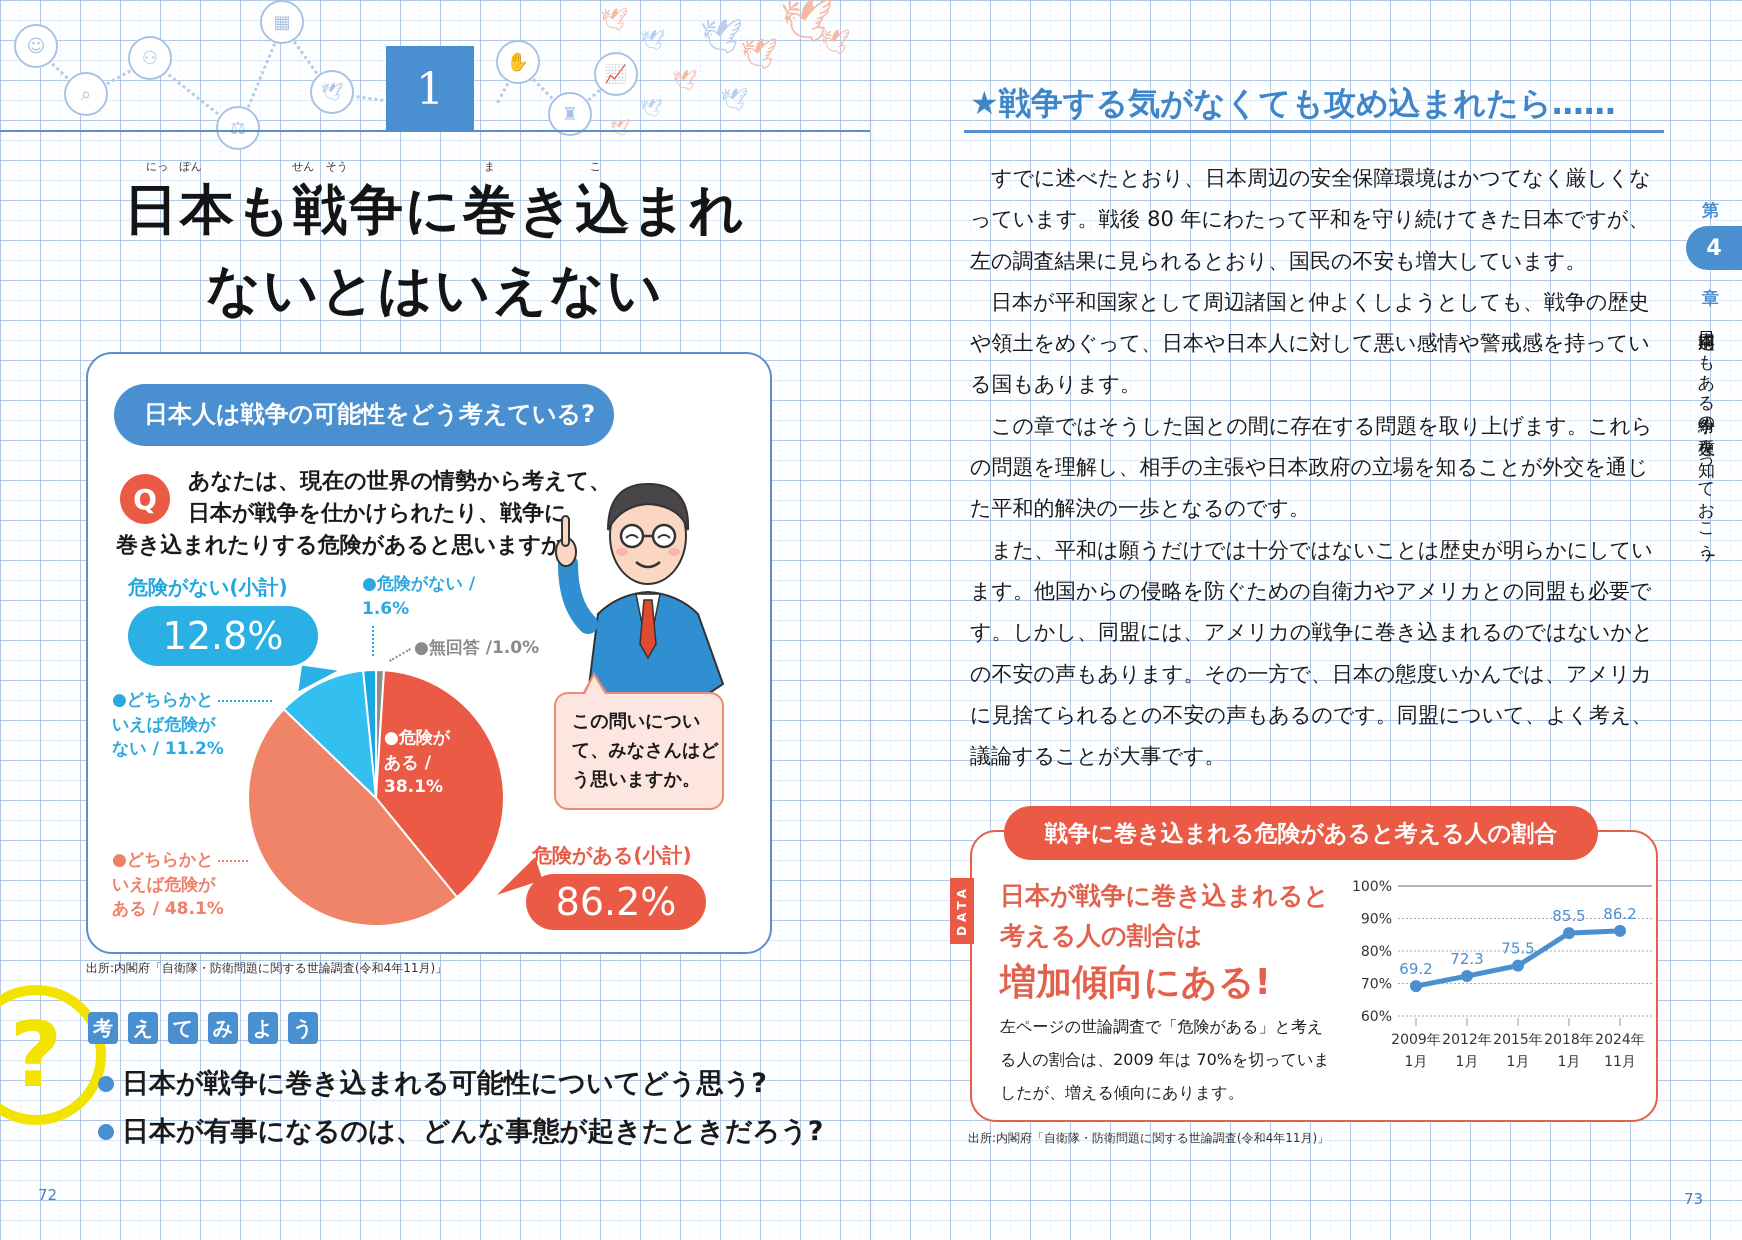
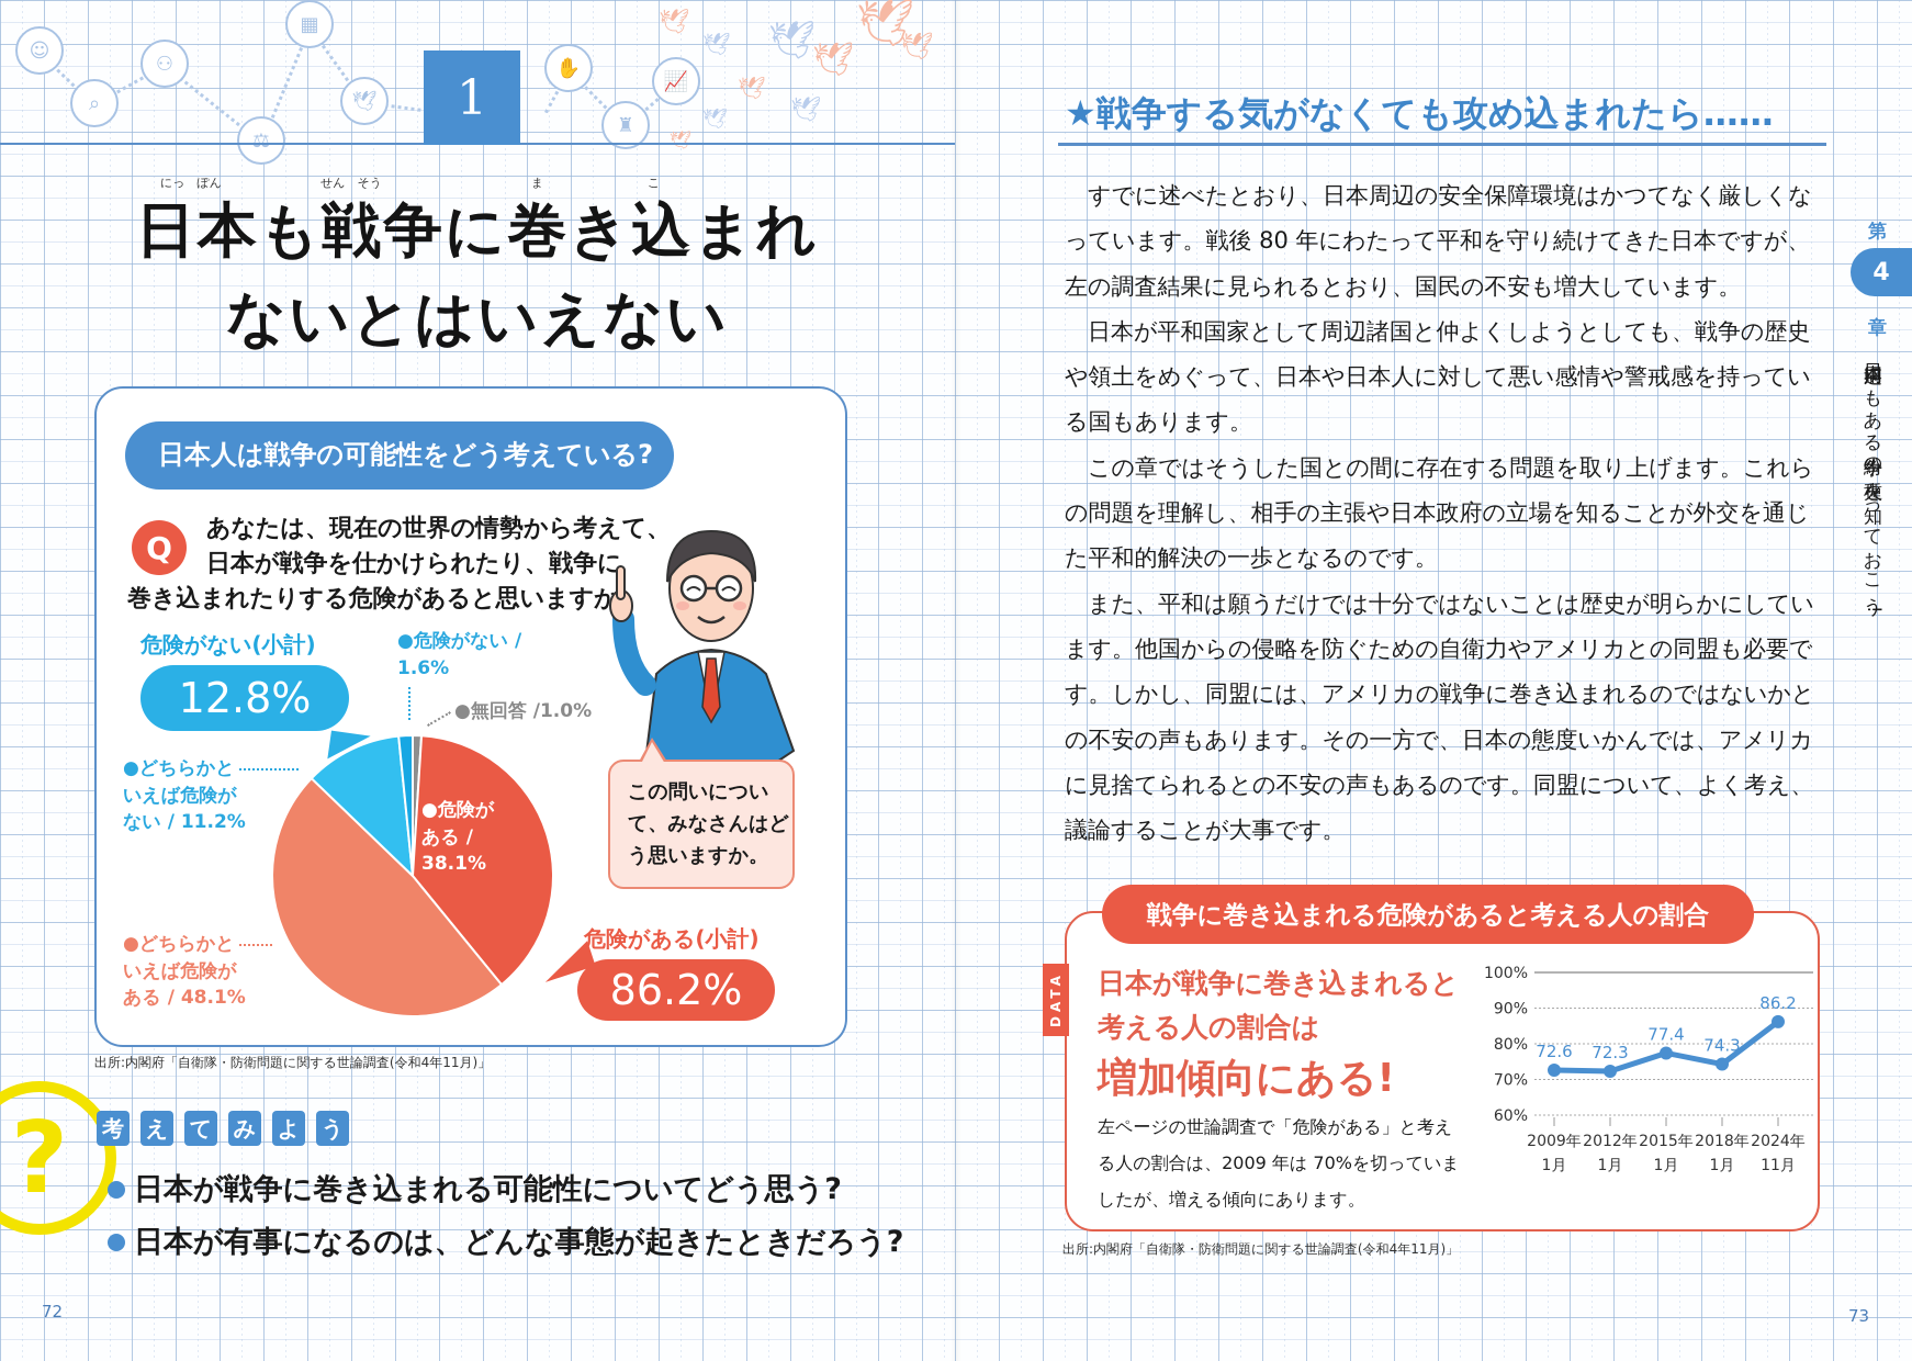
戦争に巻き込まれる危険があると考える人の割合/2009年1月: 69.2 -> 72.6
戦争に巻き込まれる危険があると考える人の割合/2015年1月: 75.5 -> 77.4
戦争に巻き込まれる危険があると考える人の割合/2018年1月: 85.5 -> 74.3
